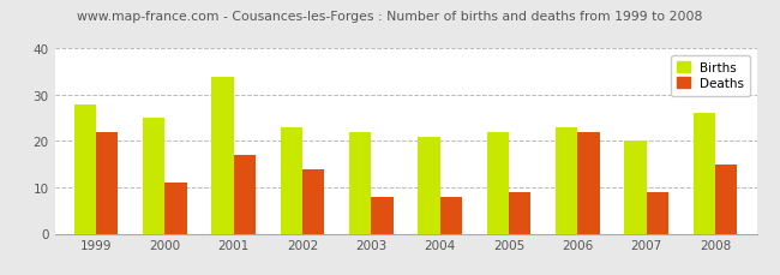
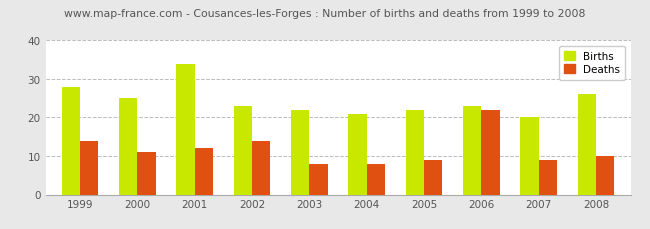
Deaths/1999: 22 -> 14
Deaths/2001: 17 -> 12
Deaths/2008: 15 -> 10
